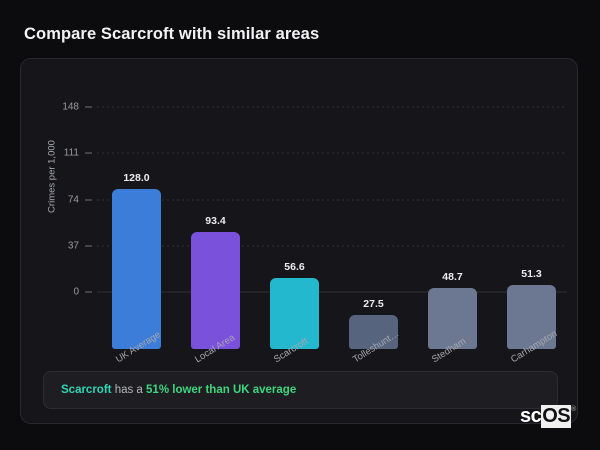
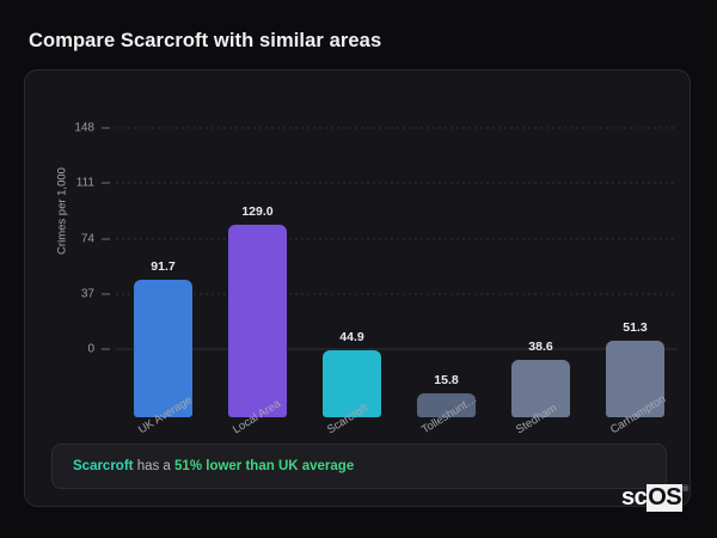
UK Average: 128.0 -> 91.7
Local Area: 93.4 -> 129.0
Scarcroft: 56.6 -> 44.9
Tolleshunt…: 27.5 -> 15.8
Stedham: 48.7 -> 38.6
